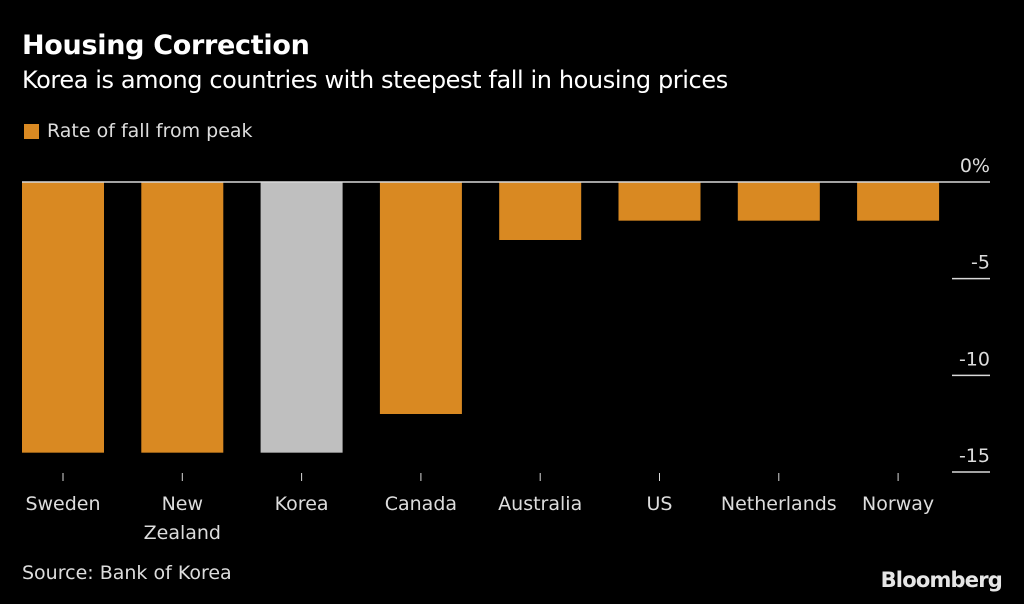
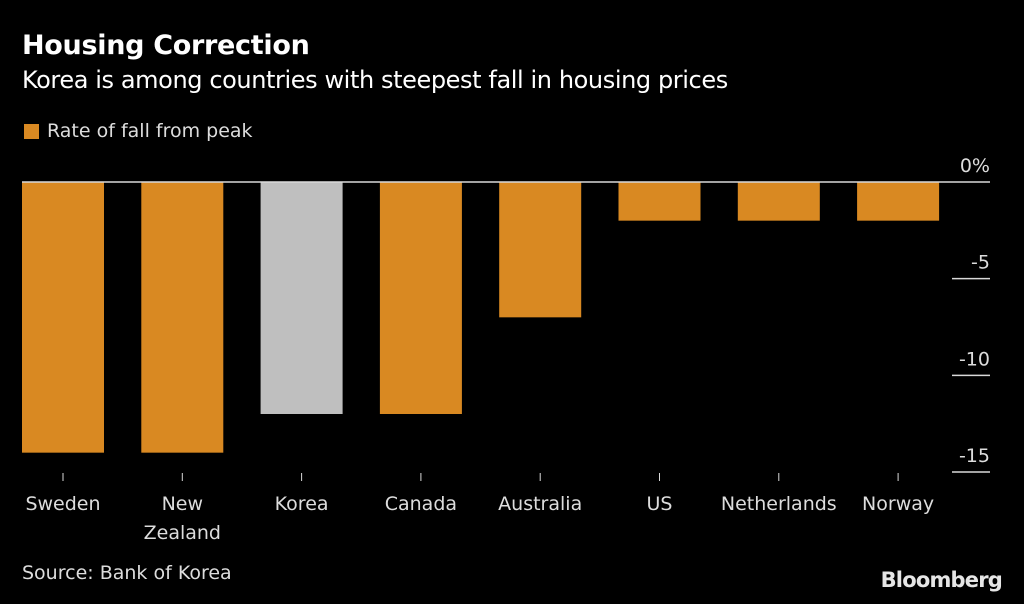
Korea: -14% -> -12%
Australia: -3% -> -7%
